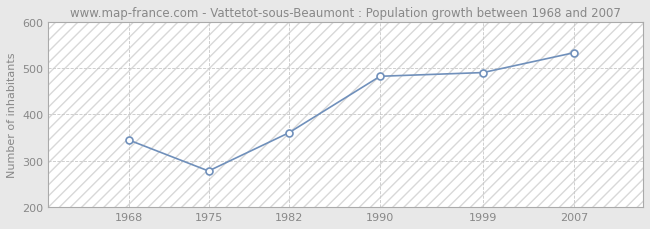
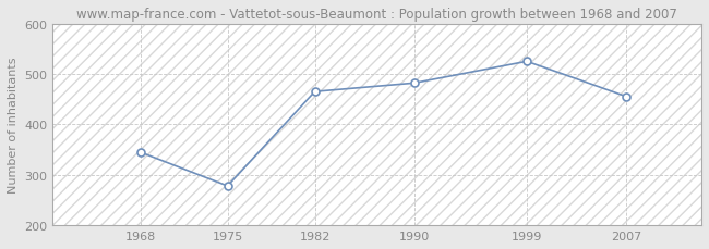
1982: 360 -> 465
1999: 490 -> 525
2007: 533 -> 455
